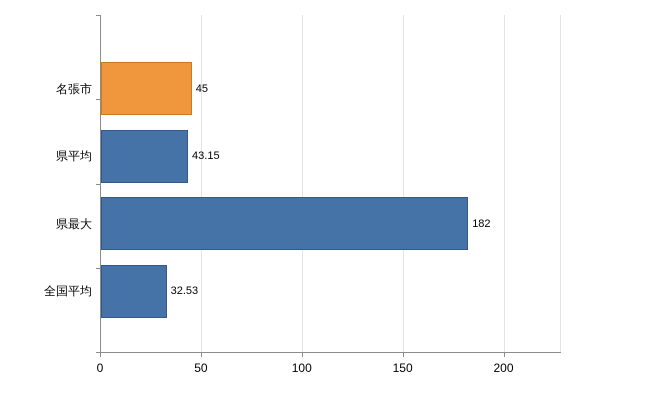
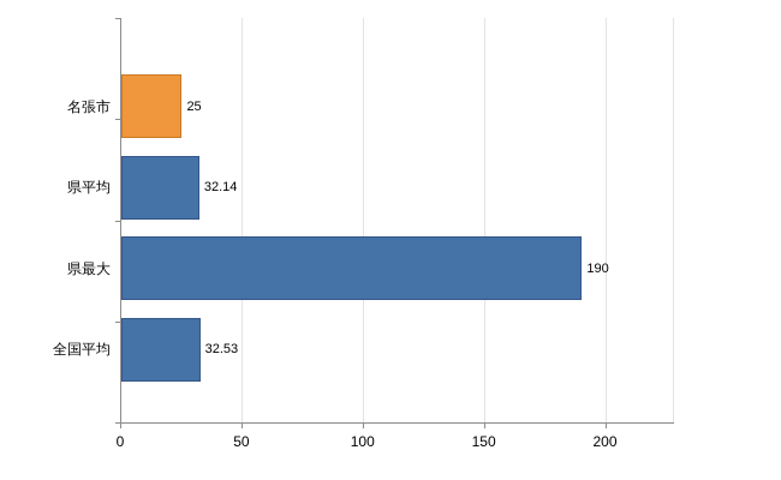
名張市: 45 -> 25
県平均: 43.15 -> 32.14
県最大: 182 -> 190
